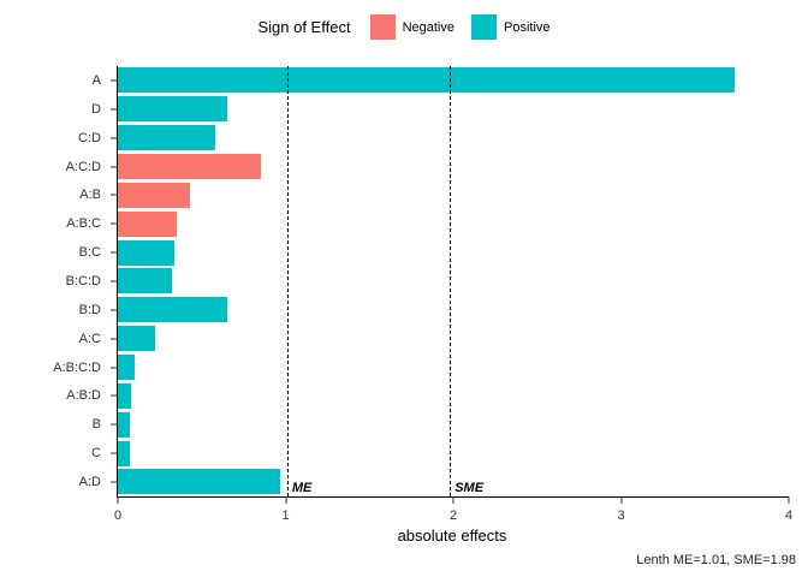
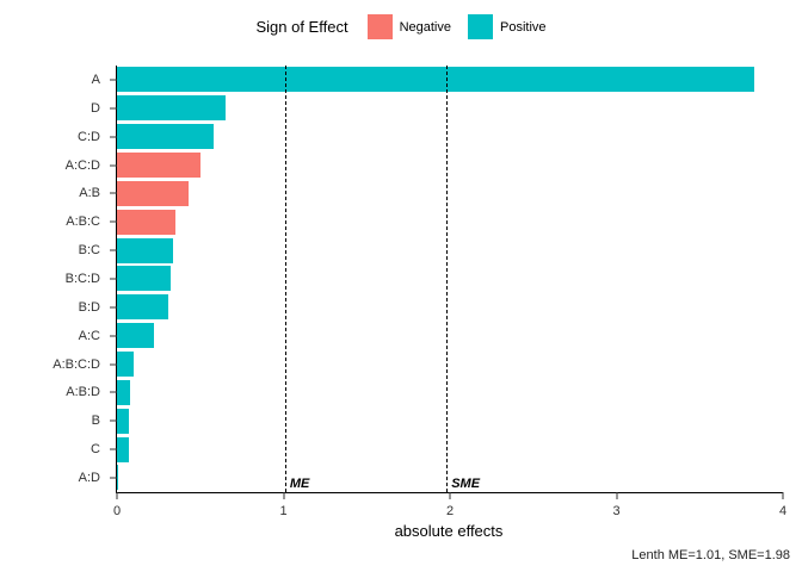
A: 3.68 -> 3.83
A:C:D: 0.85 -> 0.50
B:D: 0.65 -> 0.31
A:D: 0.97 -> 0.01
